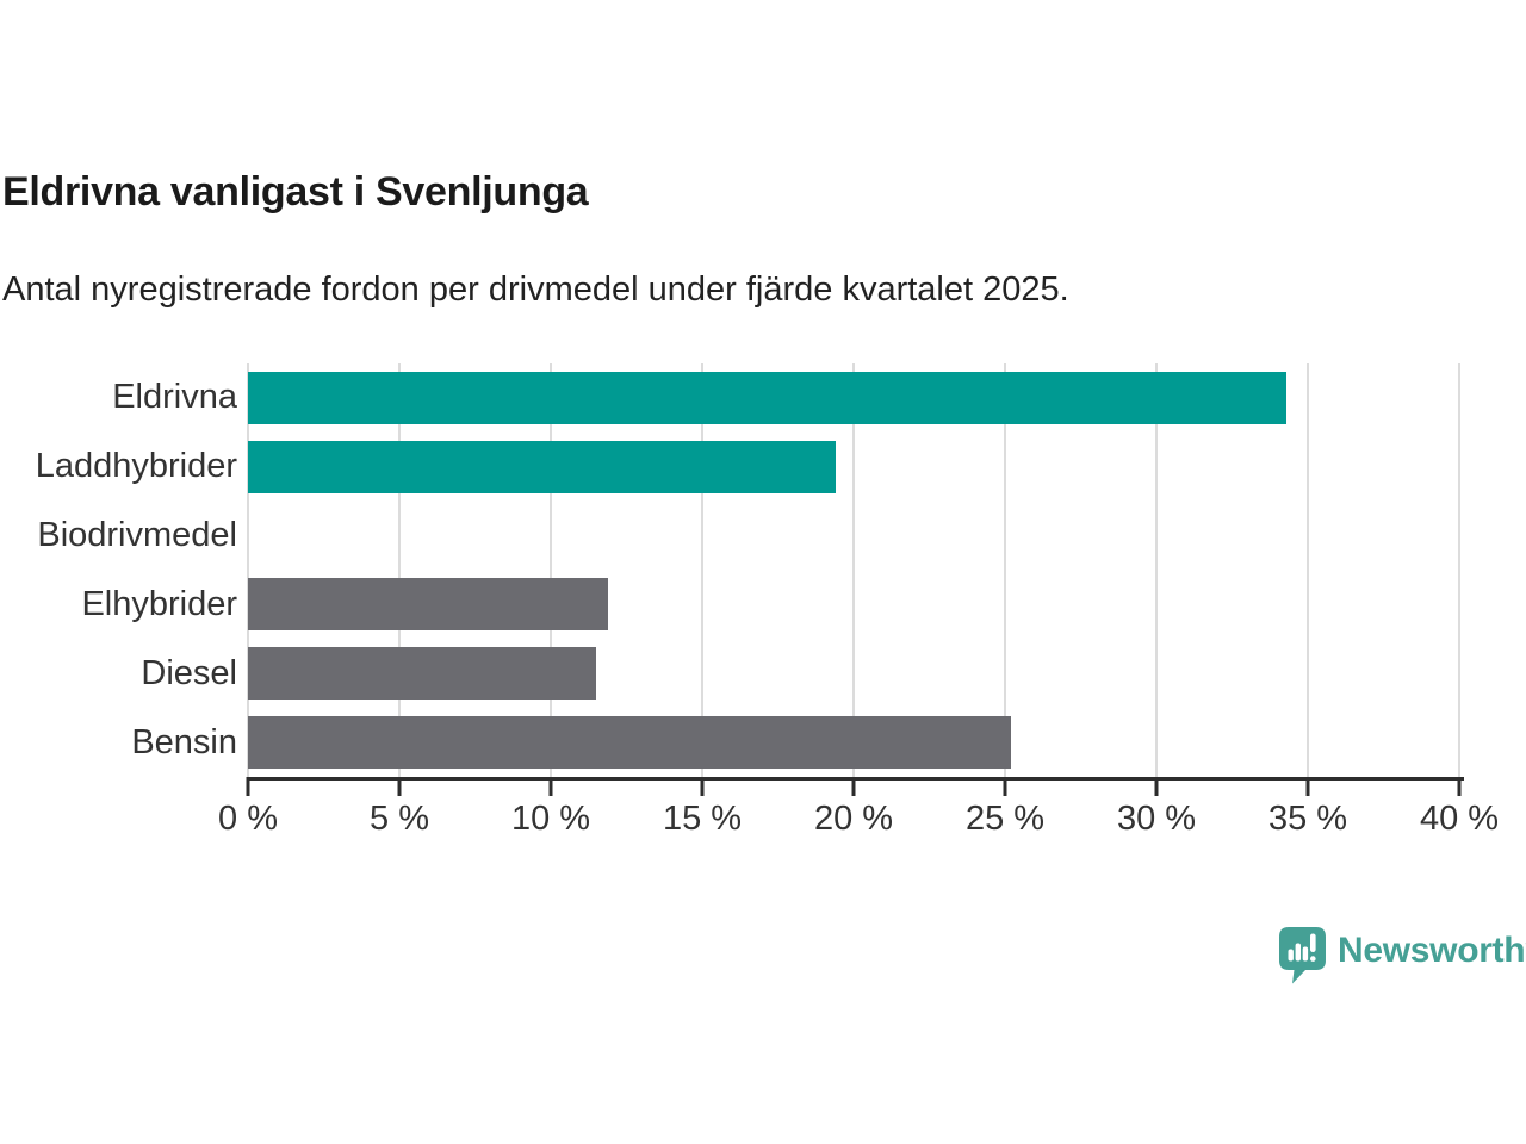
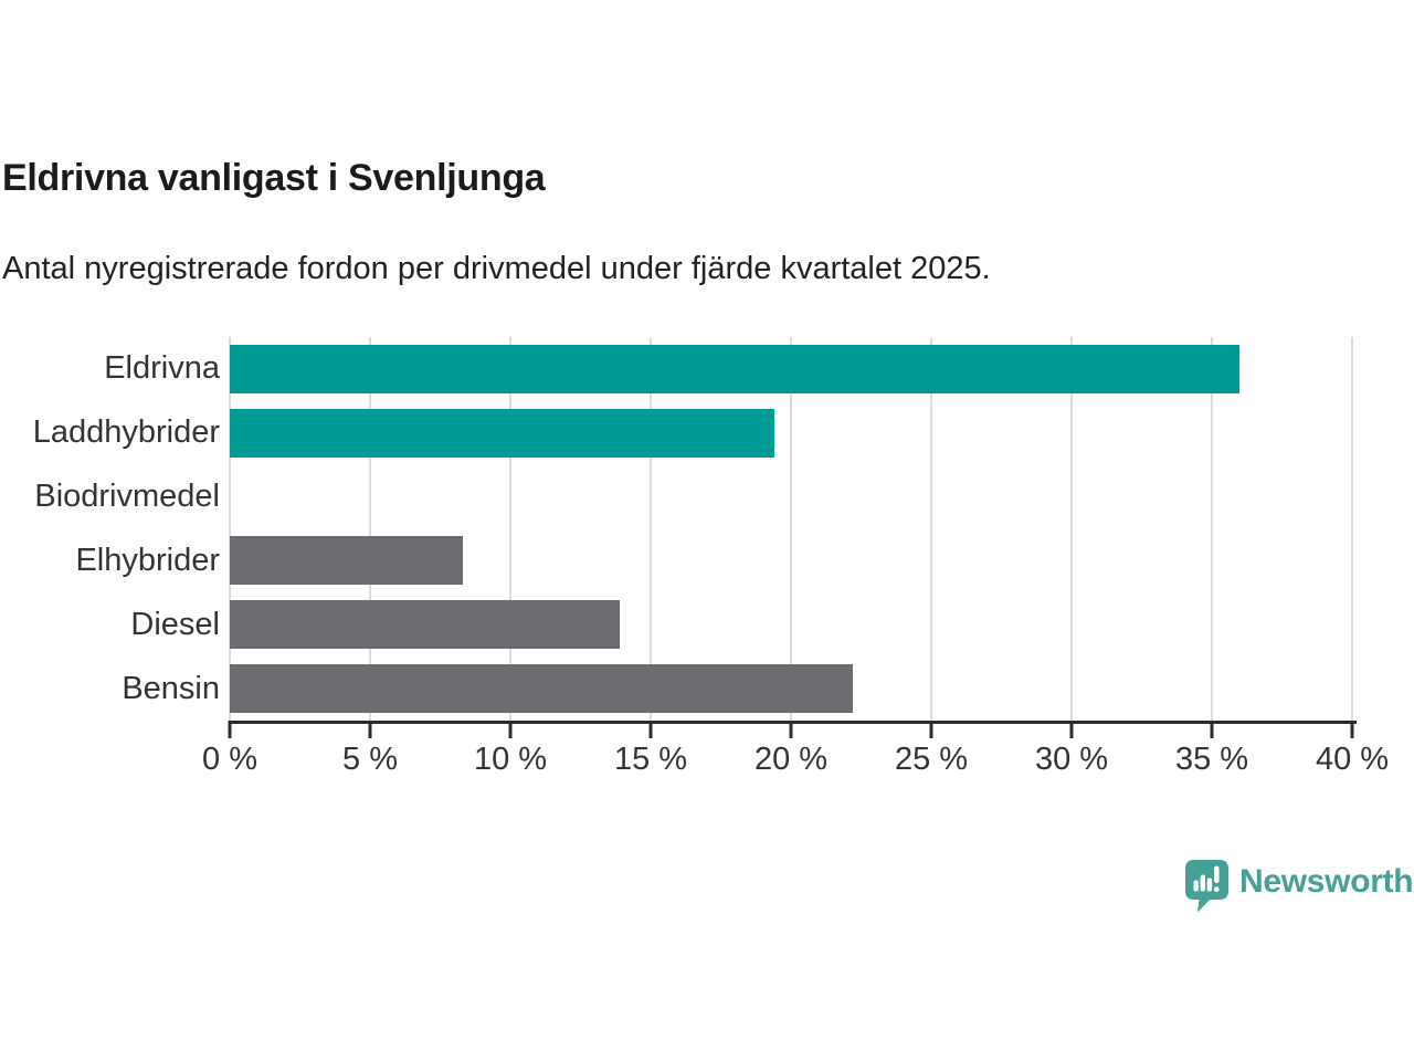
Eldrivna: 34.3% -> 36.0%
Elhybrider: 11.9% -> 8.3%
Diesel: 11.5% -> 13.9%
Bensin: 25.2% -> 22.2%
